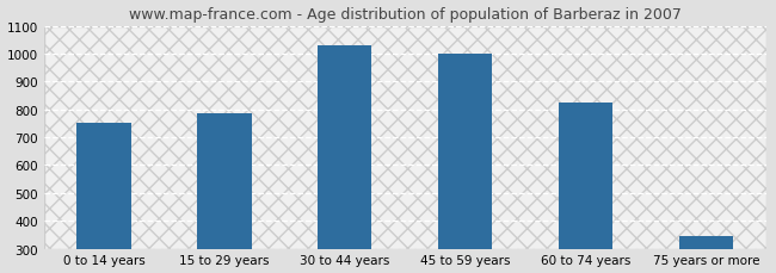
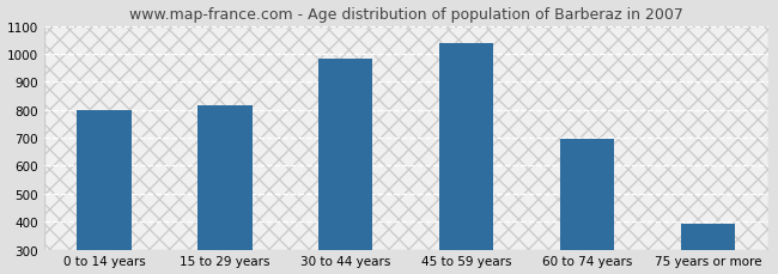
0 to 14 years: 750 -> 800
15 to 29 years: 785 -> 817
30 to 44 years: 1030 -> 983
45 to 59 years: 1000 -> 1040
60 to 74 years: 825 -> 698
75 years or more: 345 -> 392
